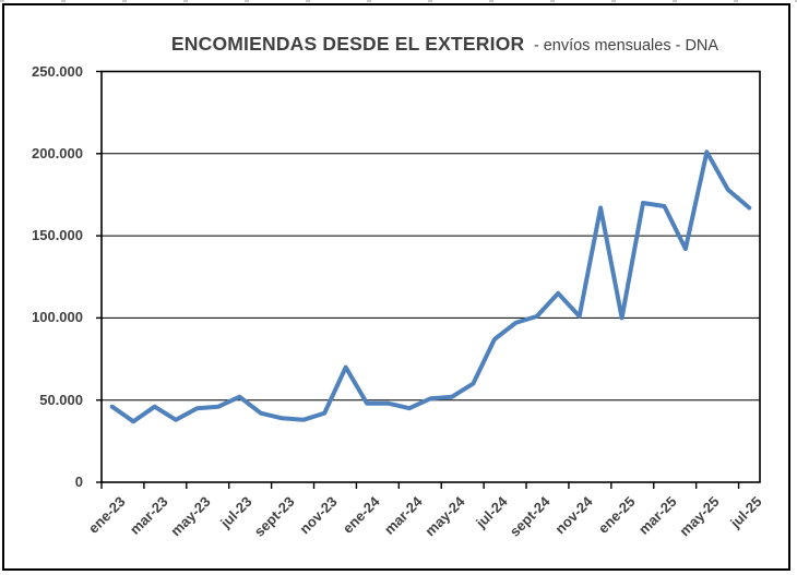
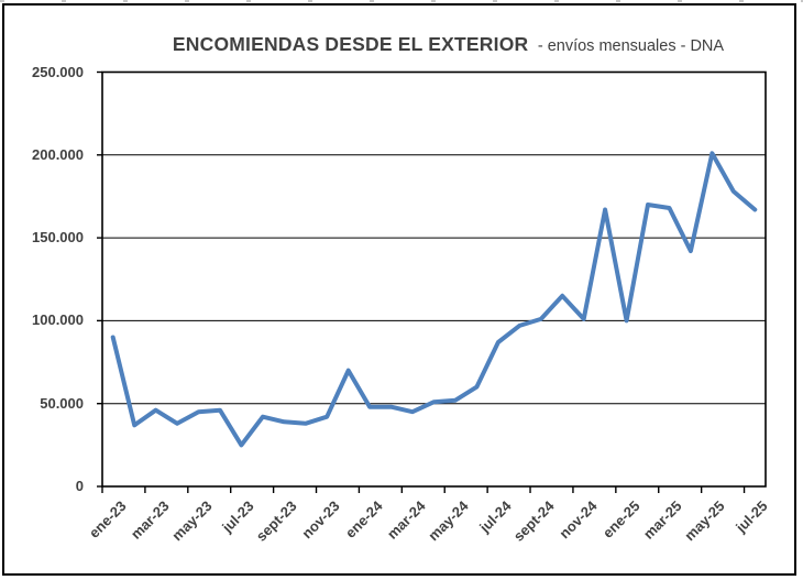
ene-23: 46000 -> 90000
jul-23: 52000 -> 25000
